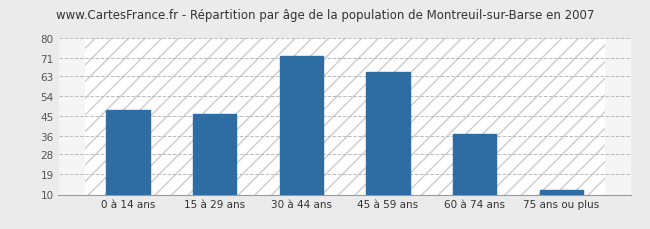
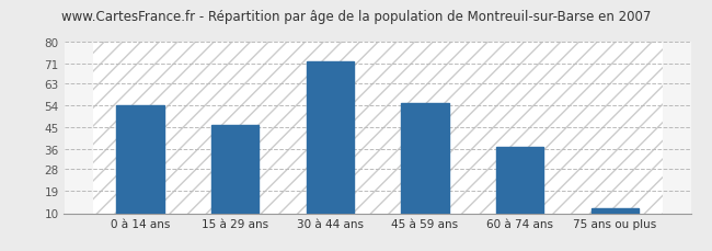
0 à 14 ans: 48 -> 54
45 à 59 ans: 65 -> 55
